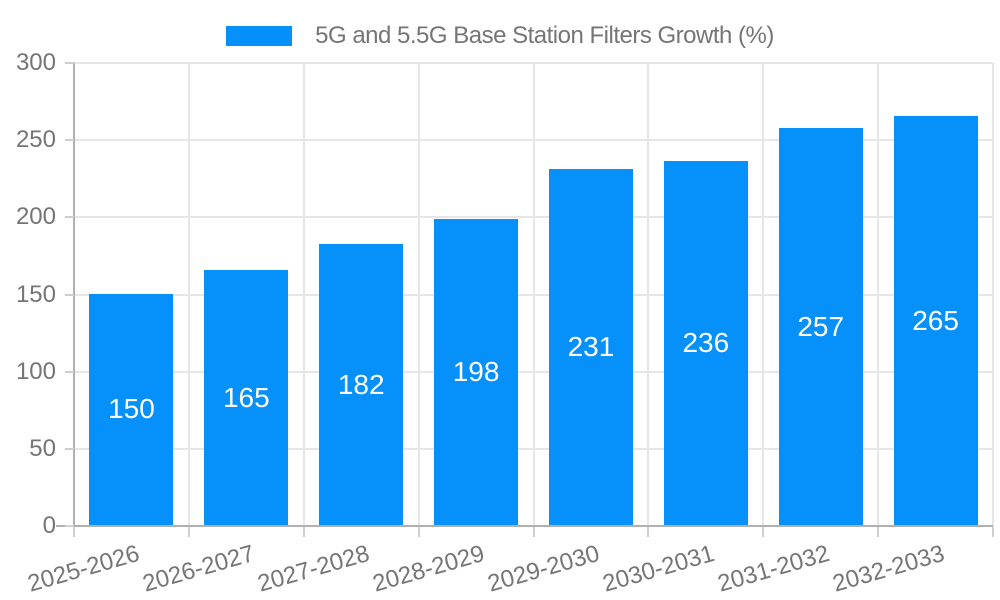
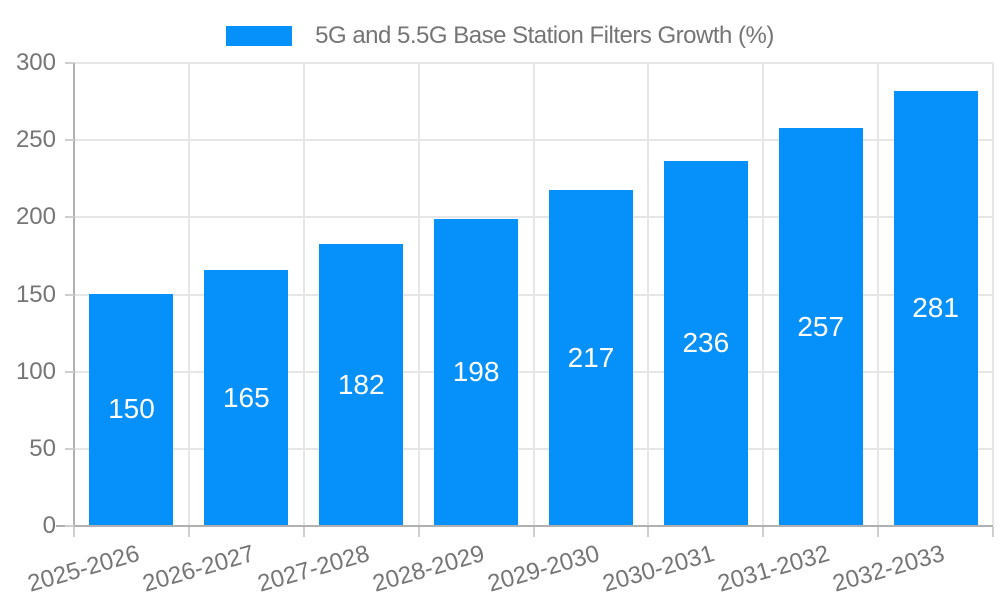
2029-2030: 231 -> 217
2032-2033: 265 -> 281
